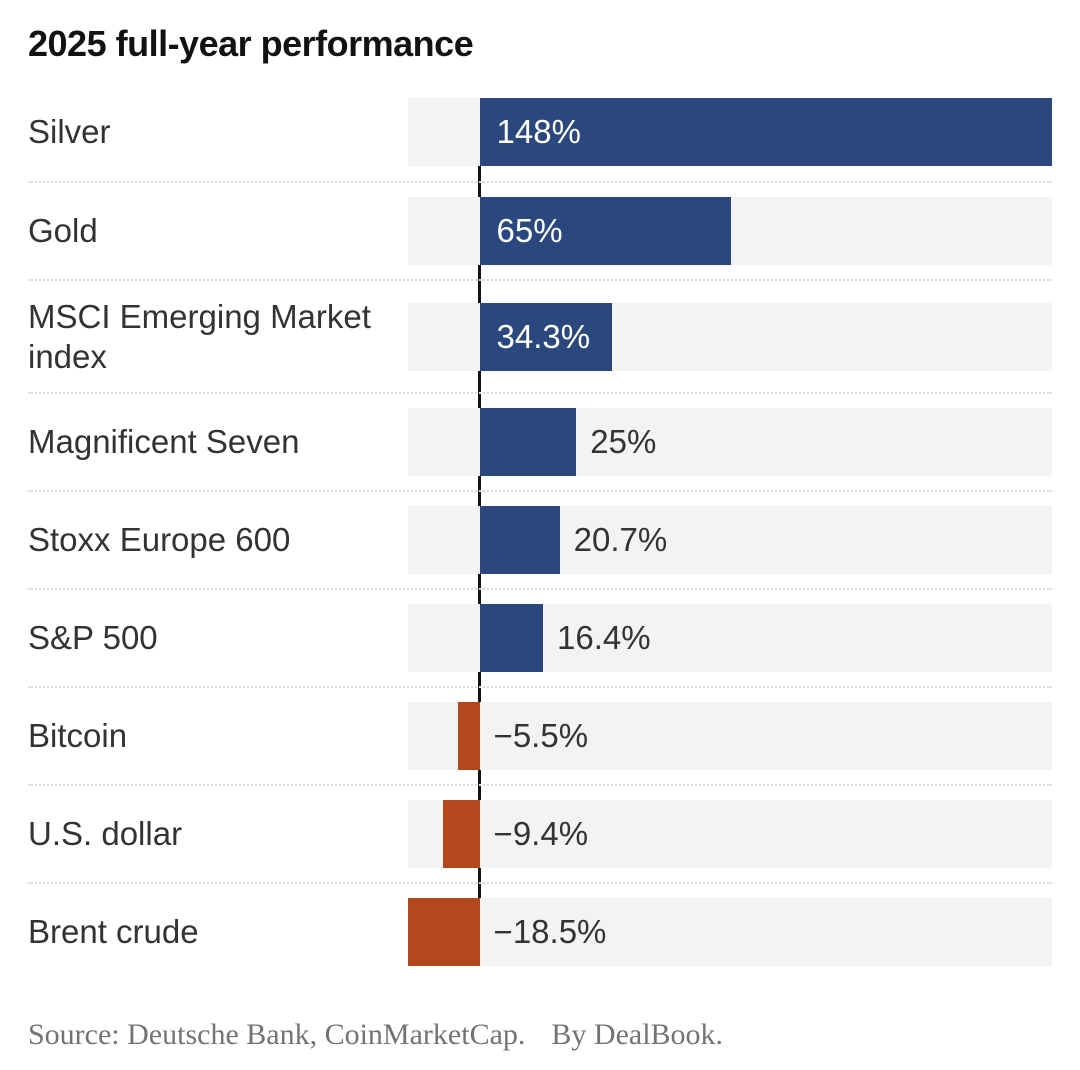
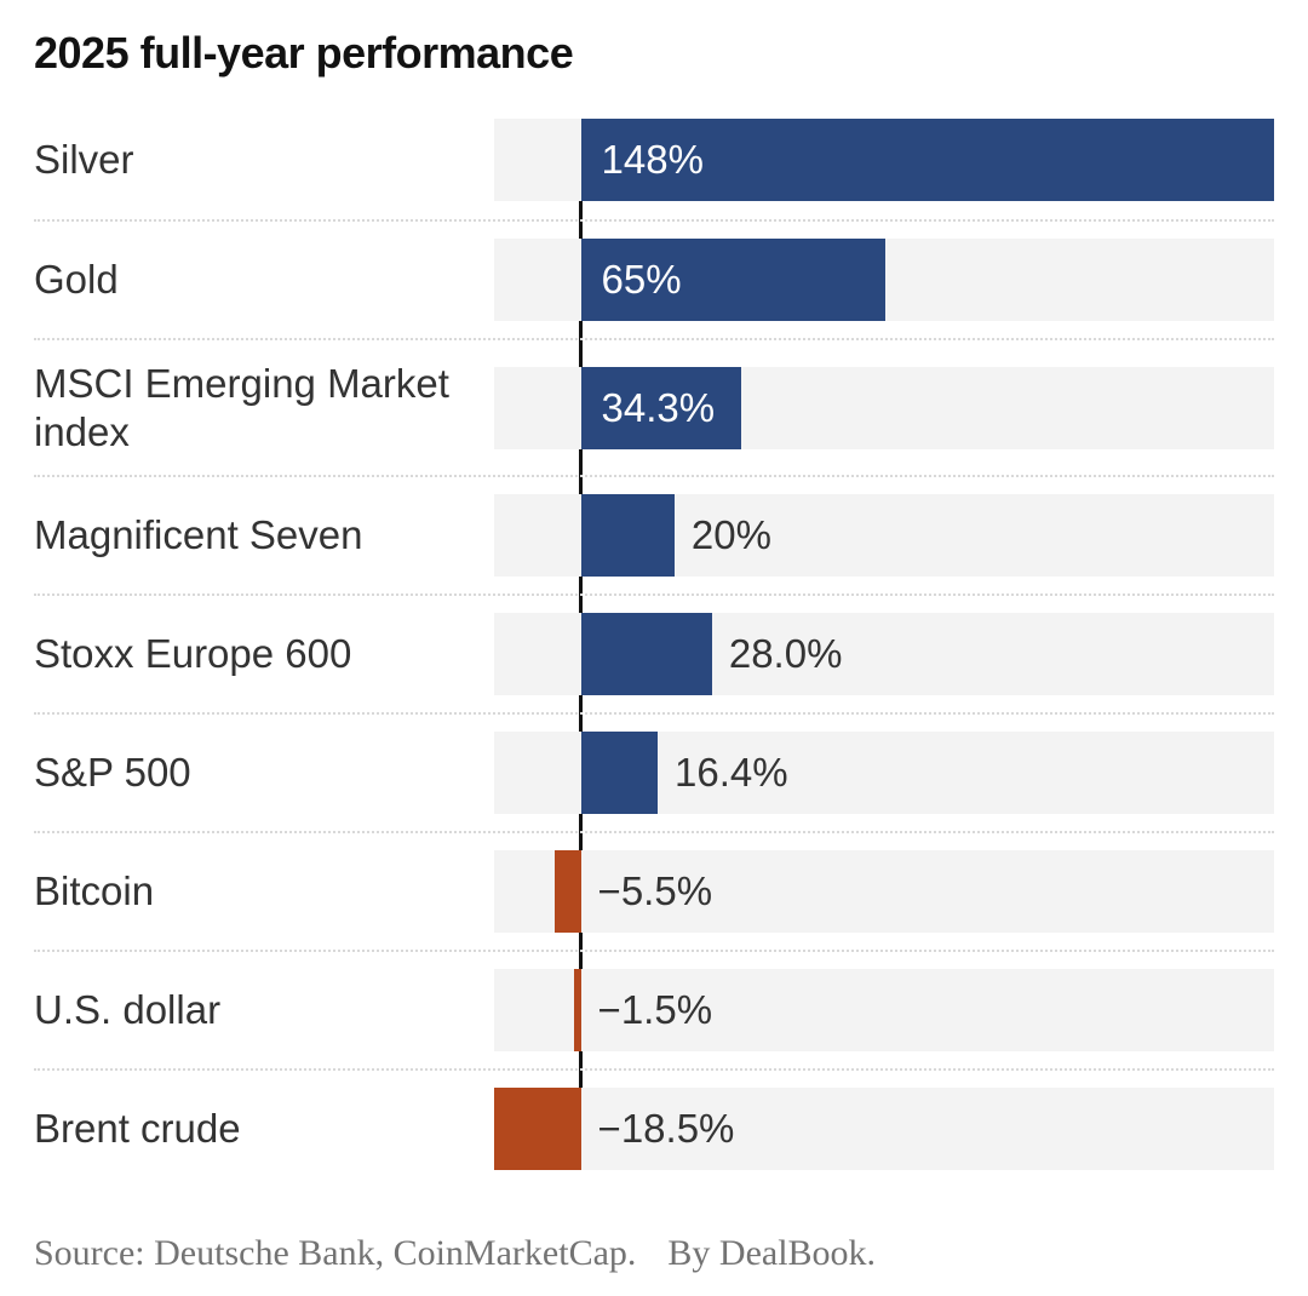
Magnificent Seven: 25% -> 20%
Stoxx Europe 600: 20.7% -> 28.0%
U.S. dollar: −9.4% -> −1.5%
